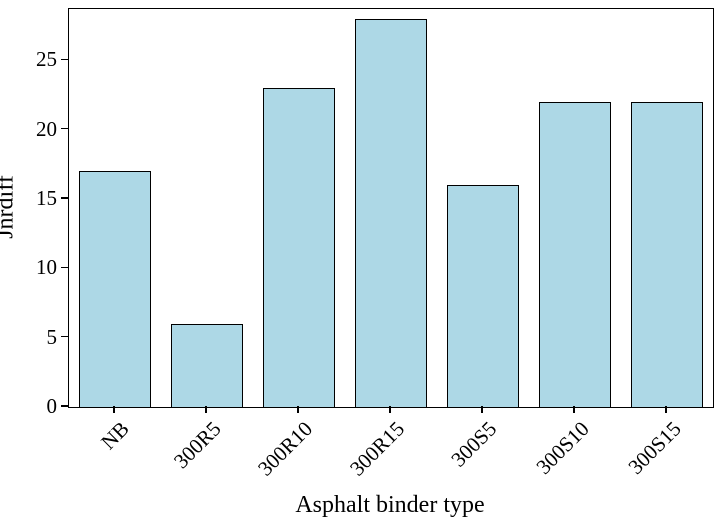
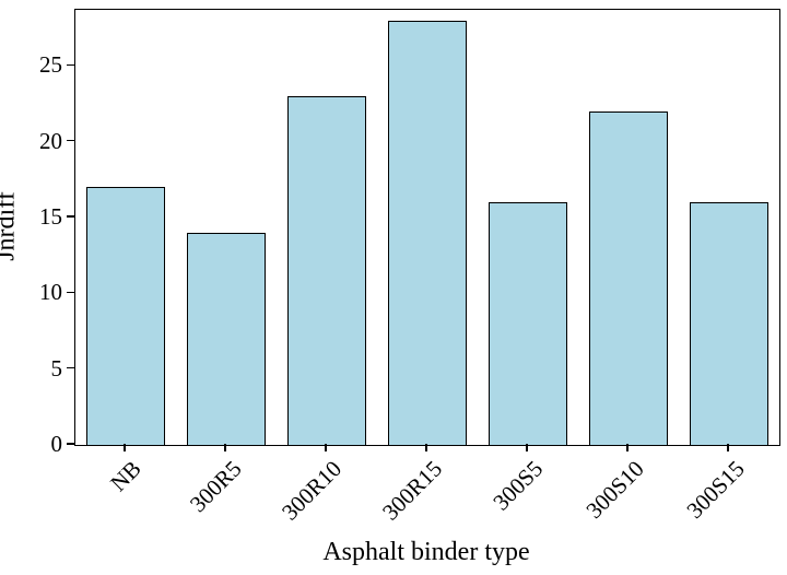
300R5: 6 -> 14
300S15: 22 -> 16
